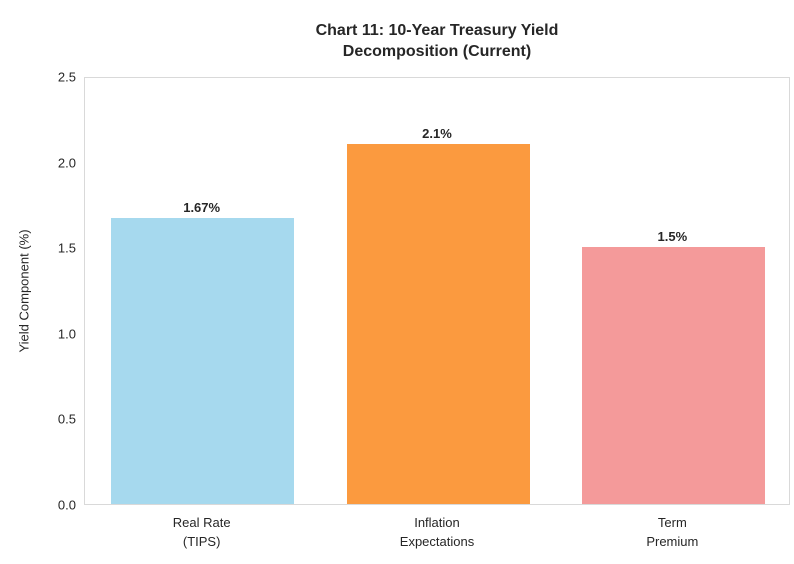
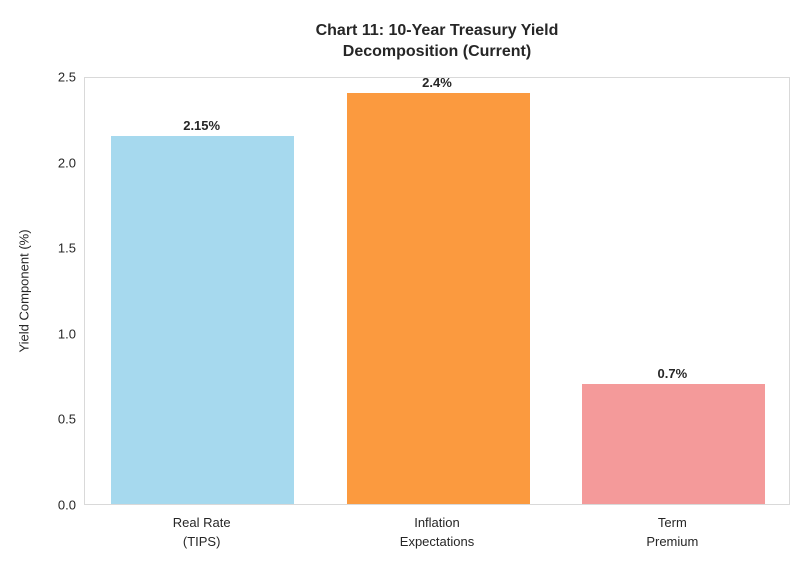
Real Rate (TIPS): 1.67% -> 2.15%
Inflation Expectations: 2.1% -> 2.4%
Term Premium: 1.5% -> 0.7%
